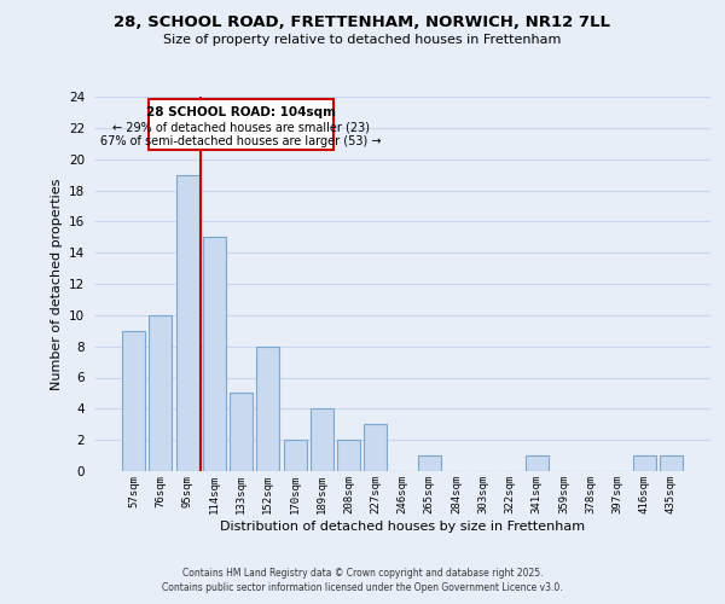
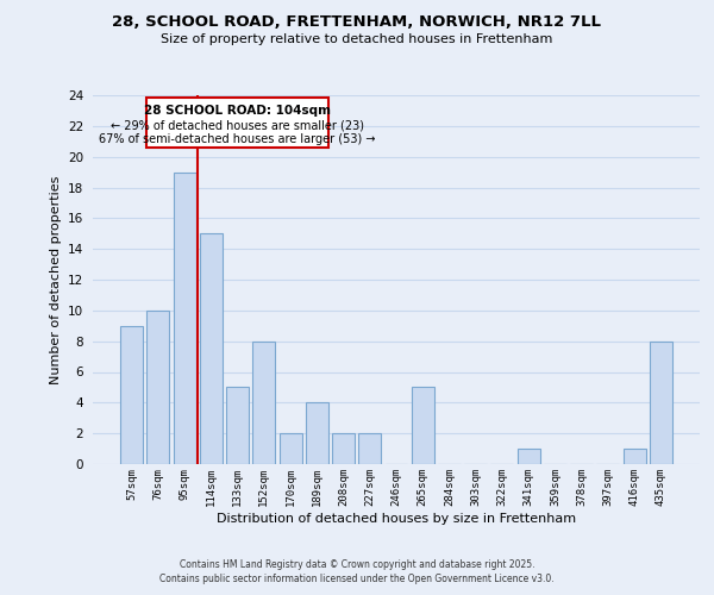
227sqm: 3 -> 2
265sqm: 1 -> 5
435sqm: 1 -> 8
